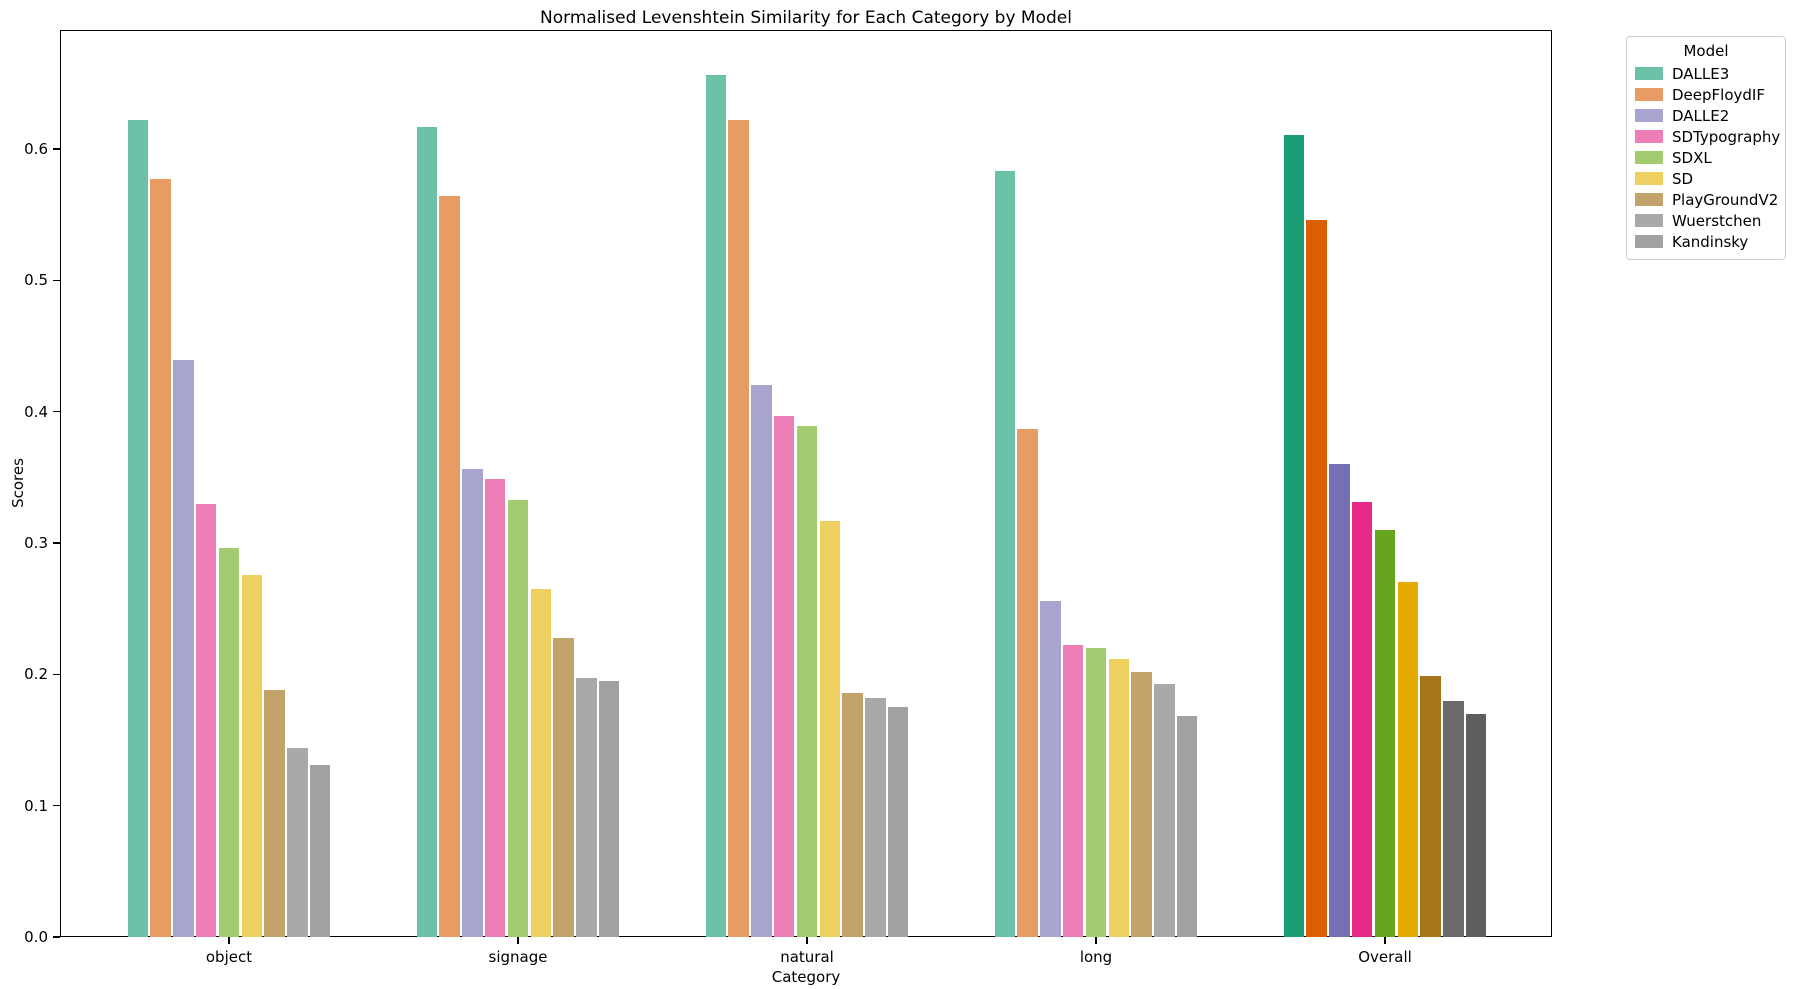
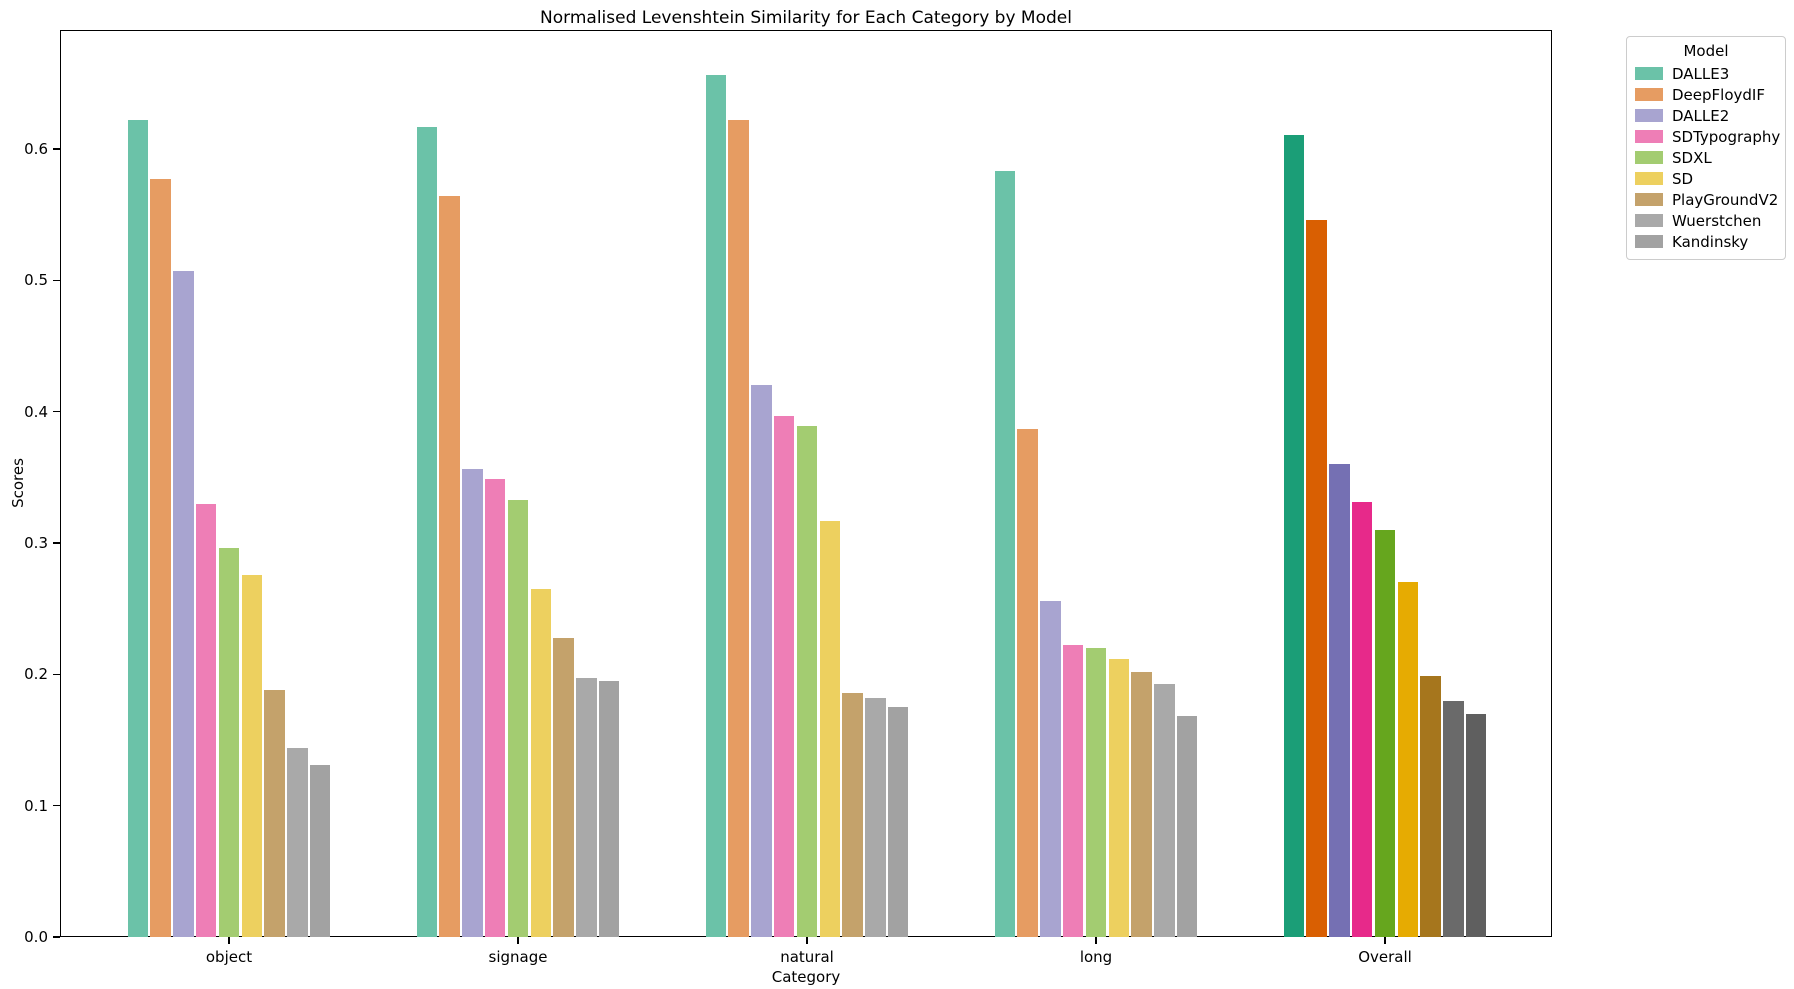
DALLE2/object: 0.439 -> 0.507
